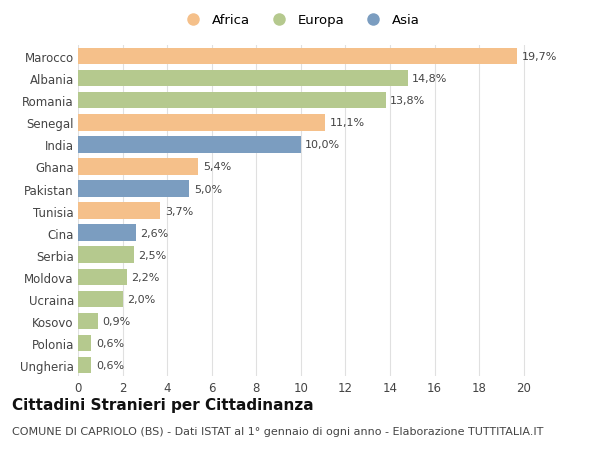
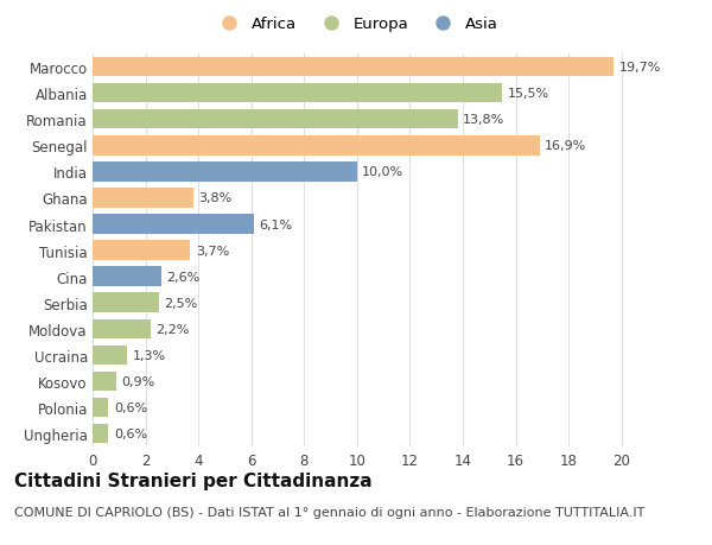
Albania: 14,8% -> 15,5%
Senegal: 11,1% -> 16,9%
Ghana: 5,4% -> 3,8%
Pakistan: 5,0% -> 6,1%
Ucraina: 2,0% -> 1,3%
